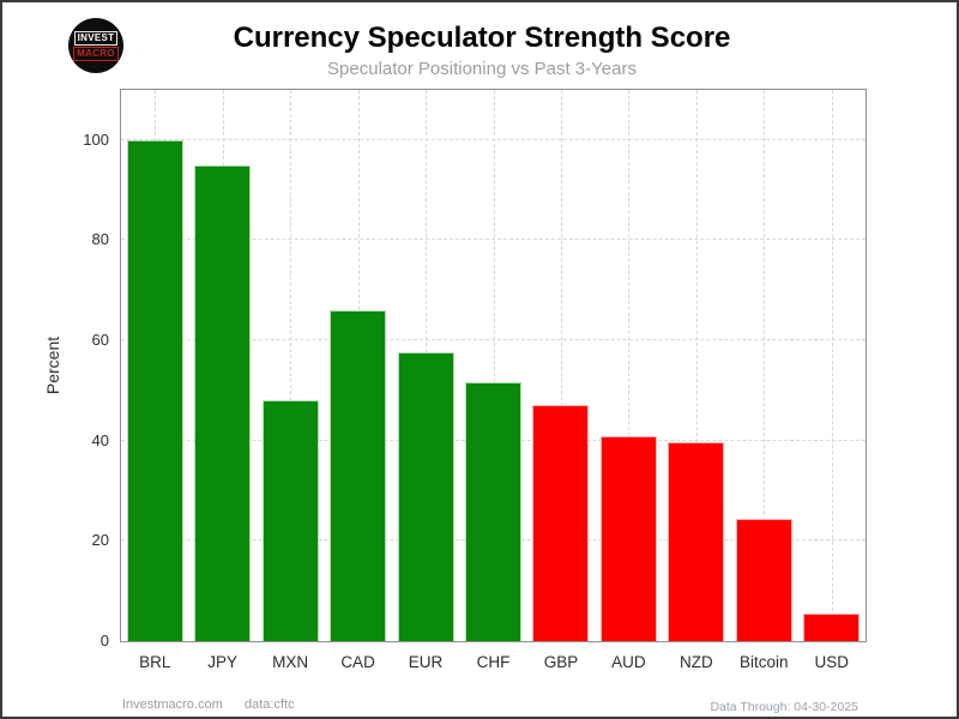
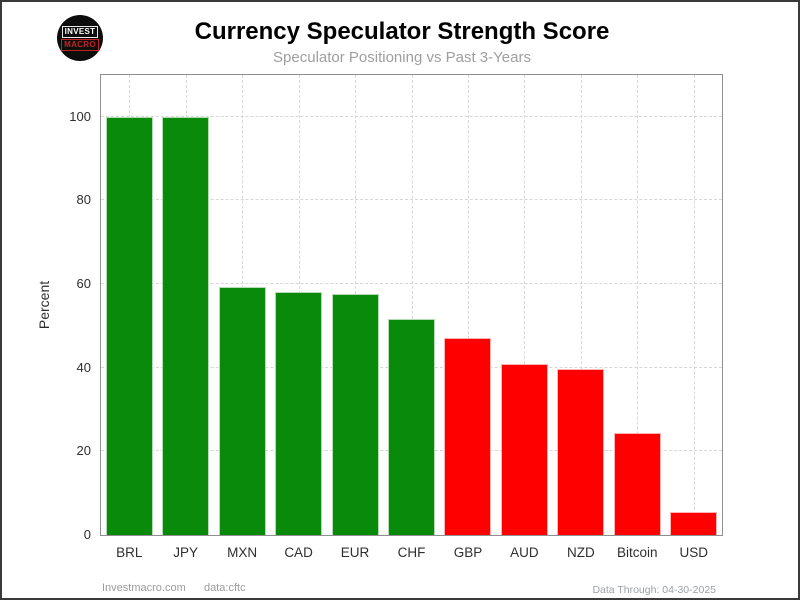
JPY: 95 -> 100
MXN: 48 -> 59
CAD: 66 -> 58
